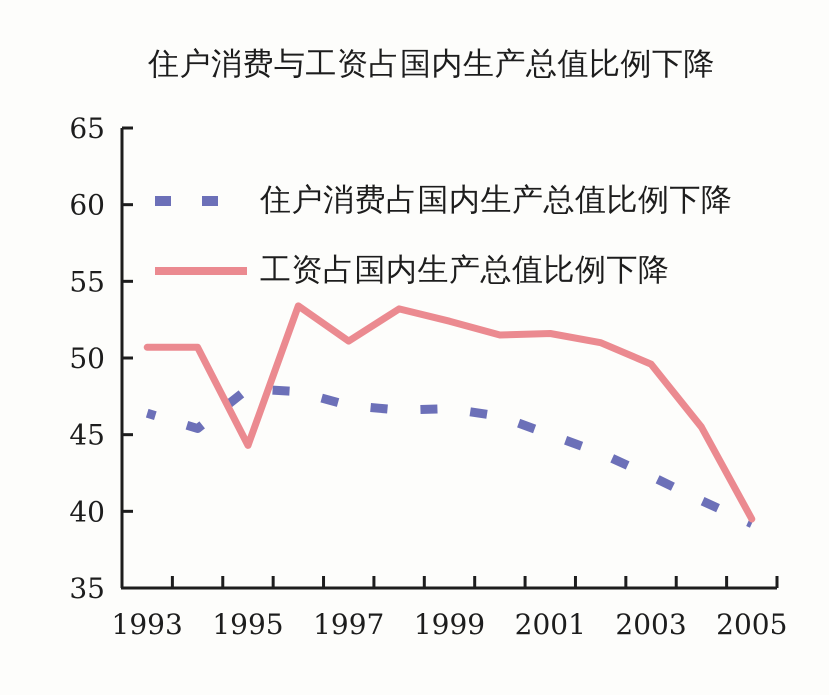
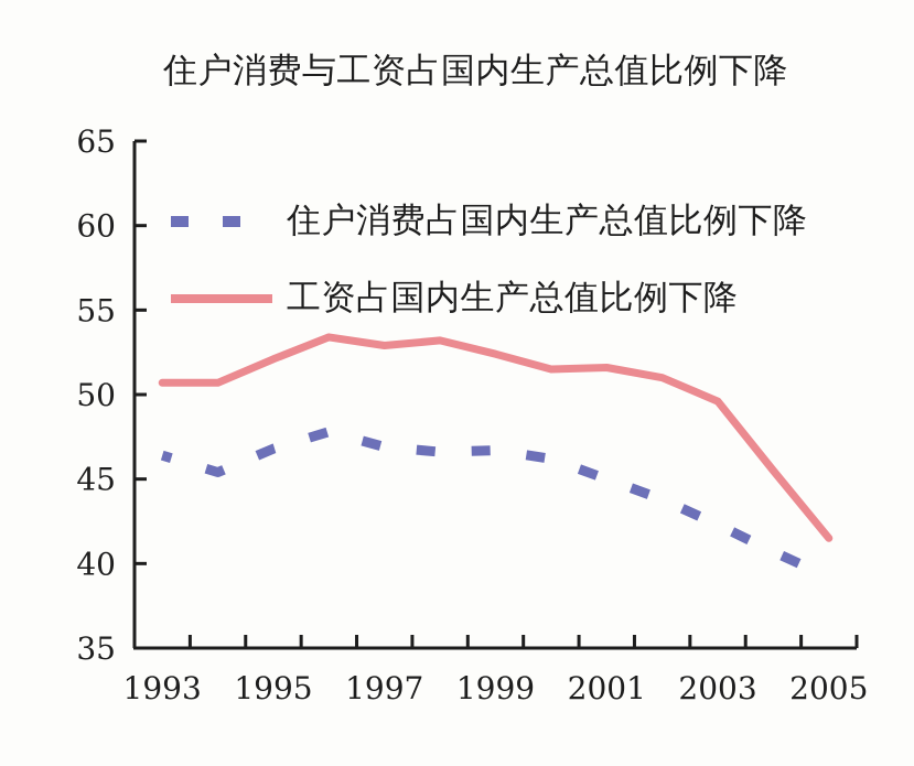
住户消费占国内生产总值比例下降/1995: 48.0 -> 46.8
工资占国内生产总值比例下降/1995: 44.3 -> 52.1
工资占国内生产总值比例下降/1997: 51.1 -> 52.9
工资占国内生产总值比例下降/2005: 39.5 -> 41.5
